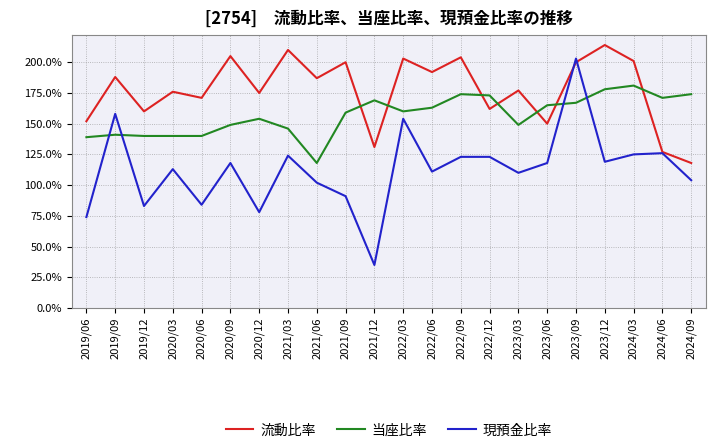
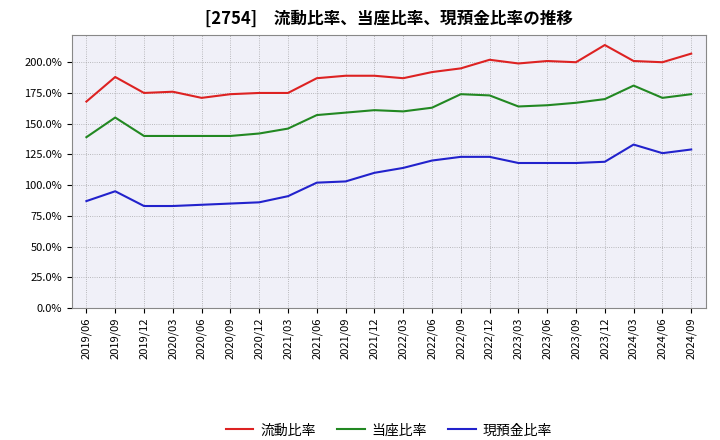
流動比率/2019/06: 152% -> 168%
現預金比率/2019/06: 74% -> 87%
当座比率/2019/09: 141% -> 155%
現預金比率/2019/09: 158% -> 95%
流動比率/2019/12: 160% -> 175%
現預金比率/2020/03: 113% -> 83%
流動比率/2020/09: 205% -> 174%
当座比率/2020/09: 149% -> 140%
現預金比率/2020/09: 118% -> 85%
当座比率/2020/12: 154% -> 142%
現預金比率/2020/12: 78% -> 86%
流動比率/2021/03: 210% -> 175%
現預金比率/2021/03: 124% -> 91%
当座比率/2021/06: 118% -> 157%
流動比率/2021/09: 200% -> 189%
現預金比率/2021/09: 91% -> 103%
流動比率/2021/12: 131% -> 189%
当座比率/2021/12: 169% -> 161%
現預金比率/2021/12: 35% -> 110%
流動比率/2022/03: 203% -> 187%
現預金比率/2022/03: 154% -> 114%
現預金比率/2022/06: 111% -> 120%
流動比率/2022/09: 204% -> 195%
流動比率/2022/12: 162% -> 202%
流動比率/2023/03: 177% -> 199%
当座比率/2023/03: 149% -> 164%
現預金比率/2023/03: 110% -> 118%
流動比率/2023/06: 150% -> 201%
現預金比率/2023/09: 203% -> 118%
当座比率/2023/12: 178% -> 170%
現預金比率/2024/03: 125% -> 133%
流動比率/2024/06: 127% -> 200%
流動比率/2024/09: 118% -> 207%
現預金比率/2024/09: 104% -> 129%
